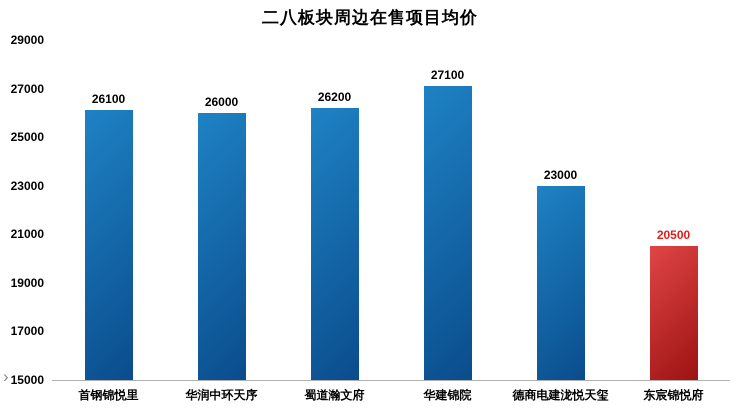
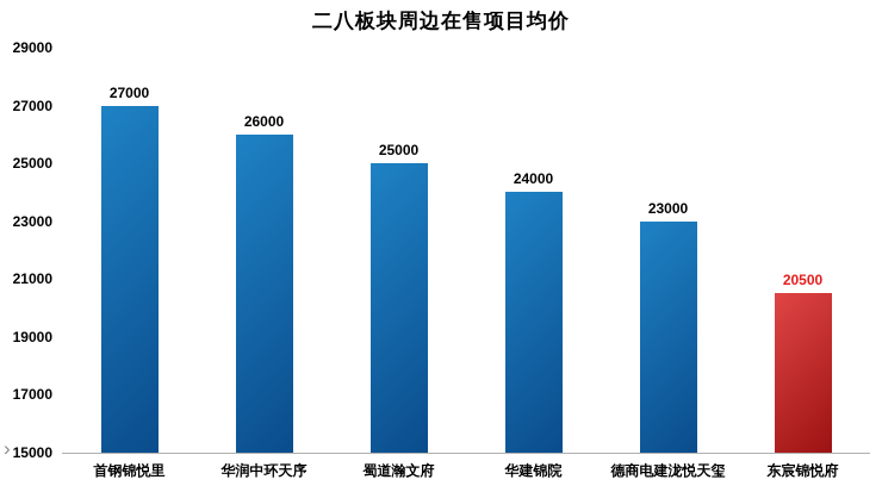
首钢锦悦里: 26100 -> 27000
蜀道瀚文府: 26200 -> 25000
华建锦院: 27100 -> 24000
